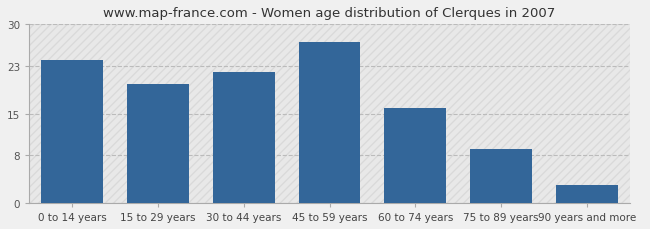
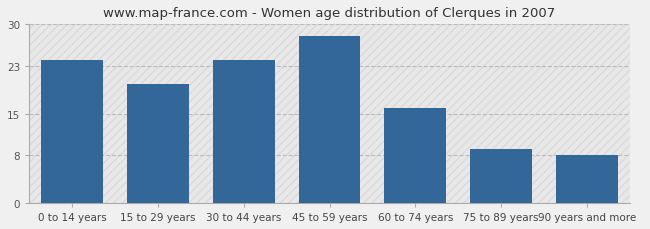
30 to 44 years: 22 -> 24
45 to 59 years: 27 -> 28
90 years and more: 3 -> 8
